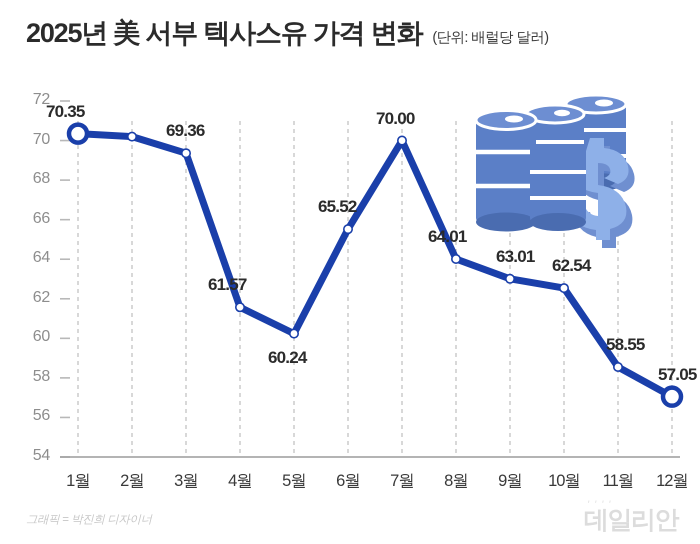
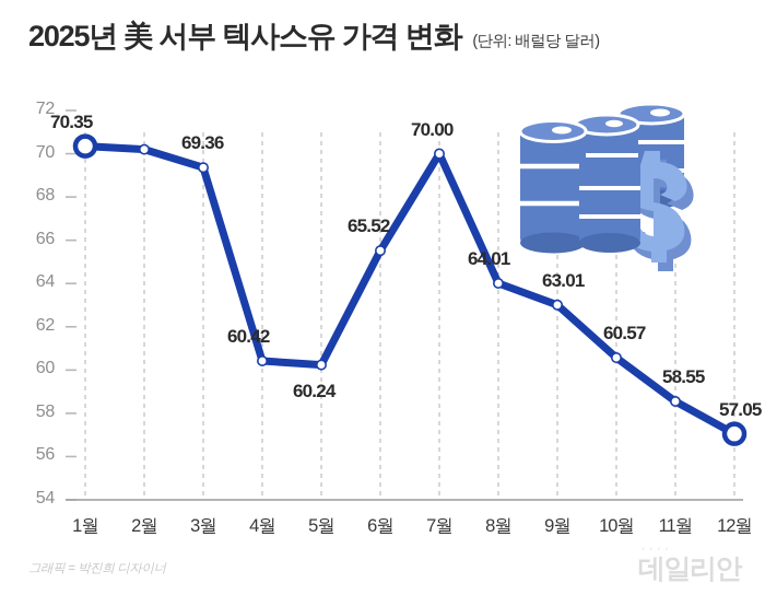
4월: 61.57 -> 60.42
10월: 62.54 -> 60.57
